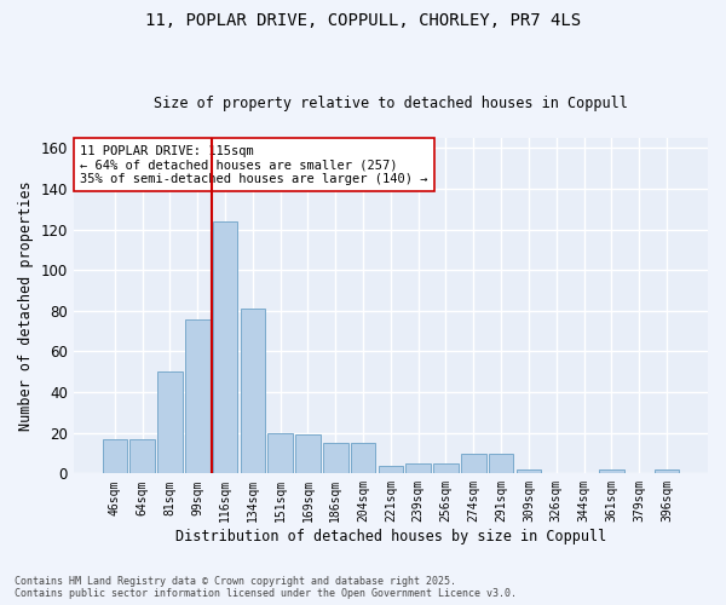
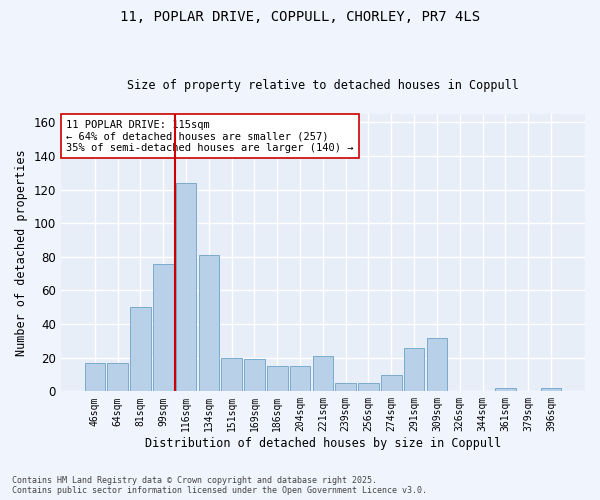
221sqm: 4 -> 21
291sqm: 10 -> 26
309sqm: 2 -> 32
